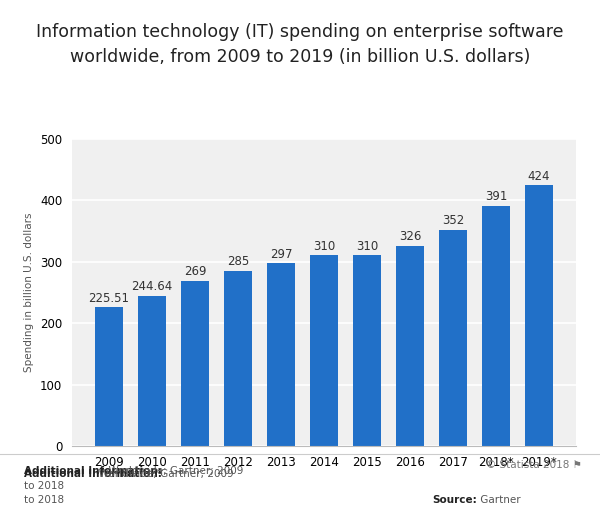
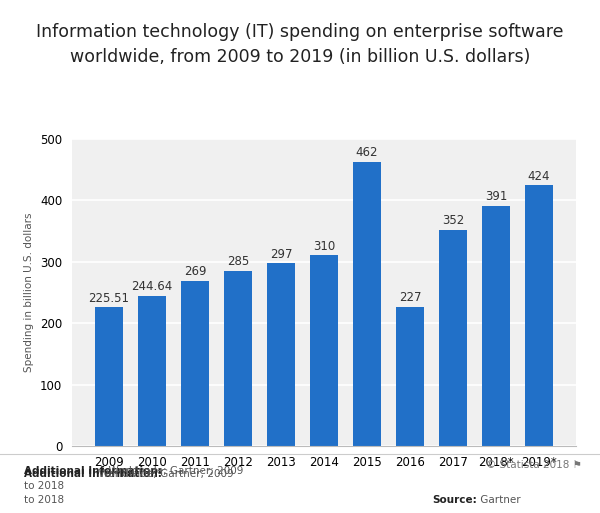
2015: 310 -> 462
2016: 326 -> 227
